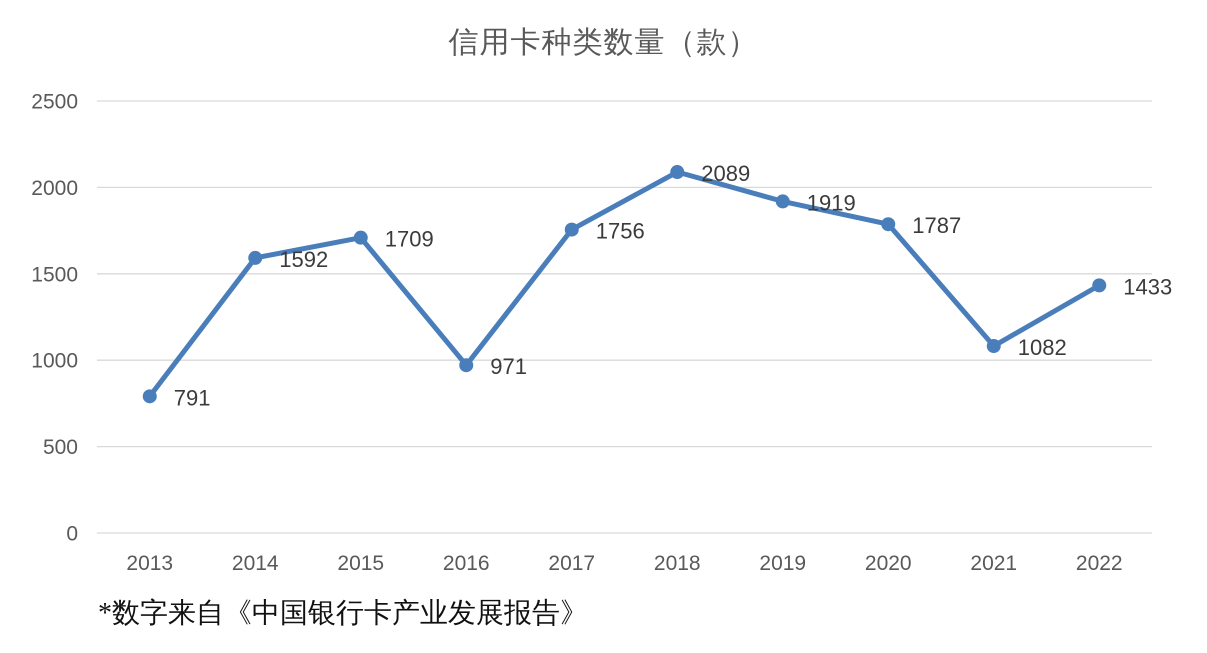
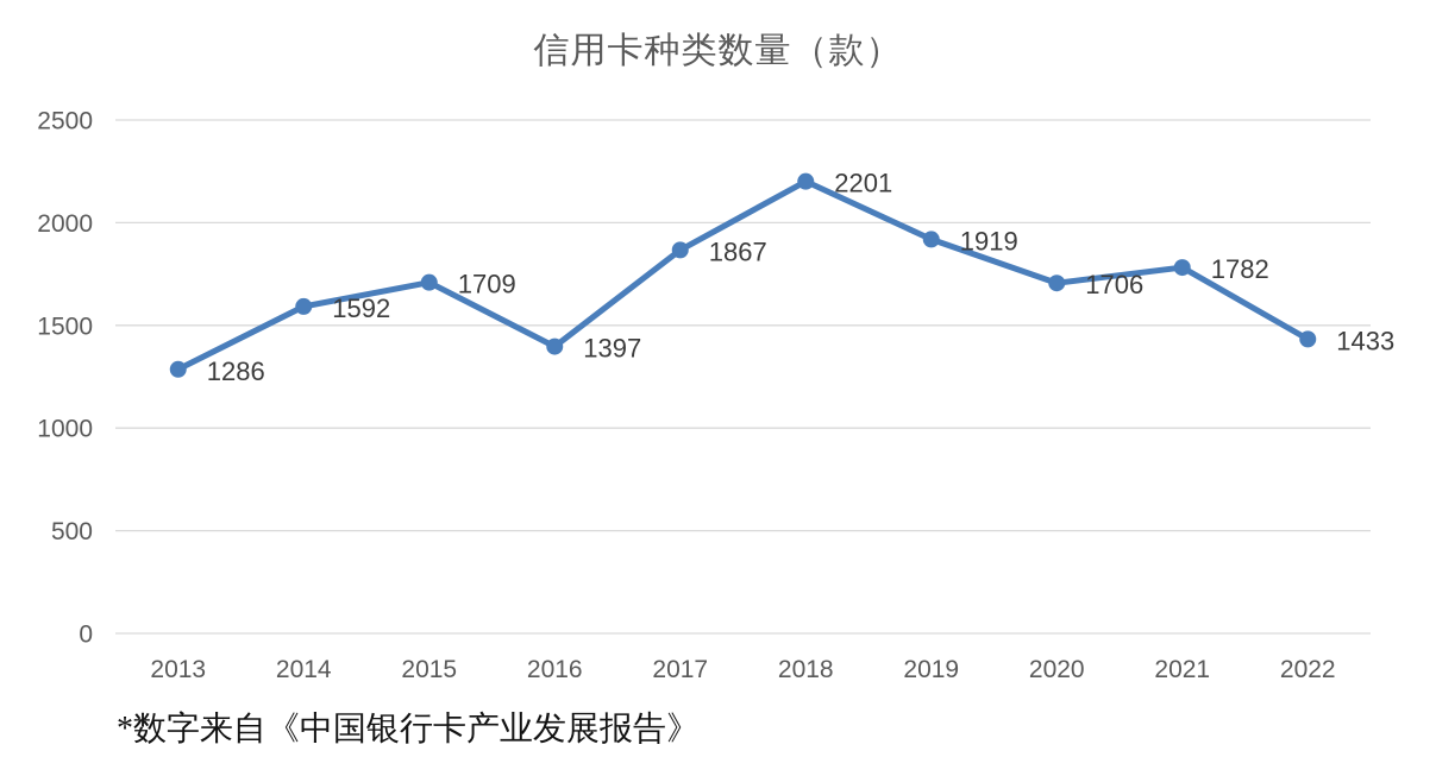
2013: 791 -> 1286
2016: 971 -> 1397
2017: 1756 -> 1867
2018: 2089 -> 2201
2020: 1787 -> 1706
2021: 1082 -> 1782
